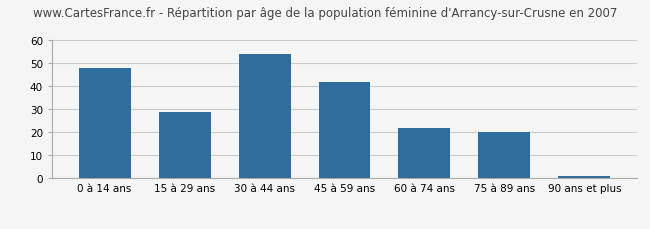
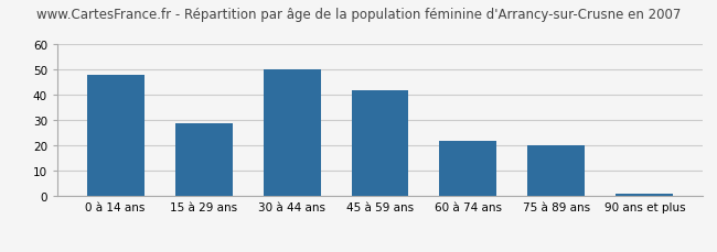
30 à 44 ans: 54 -> 50
